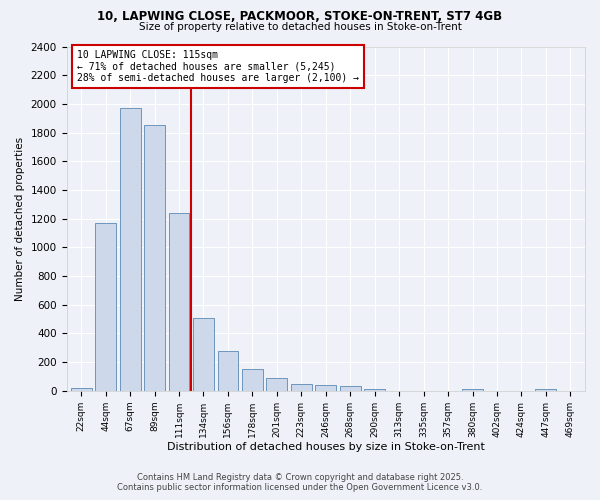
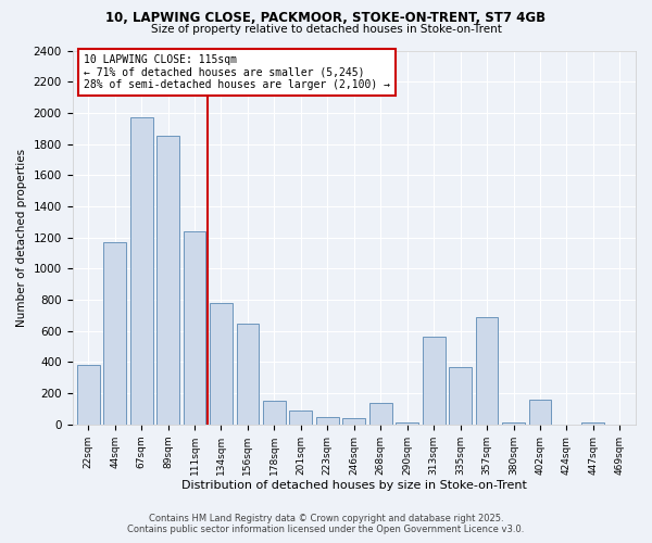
22sqm: 20 -> 380
134sqm: 510 -> 780
156sqm: 280 -> 650
268sqm: 40 -> 140
313sqm: 0 -> 560
335sqm: 0 -> 370
357sqm: 0 -> 690
402sqm: 0 -> 160
